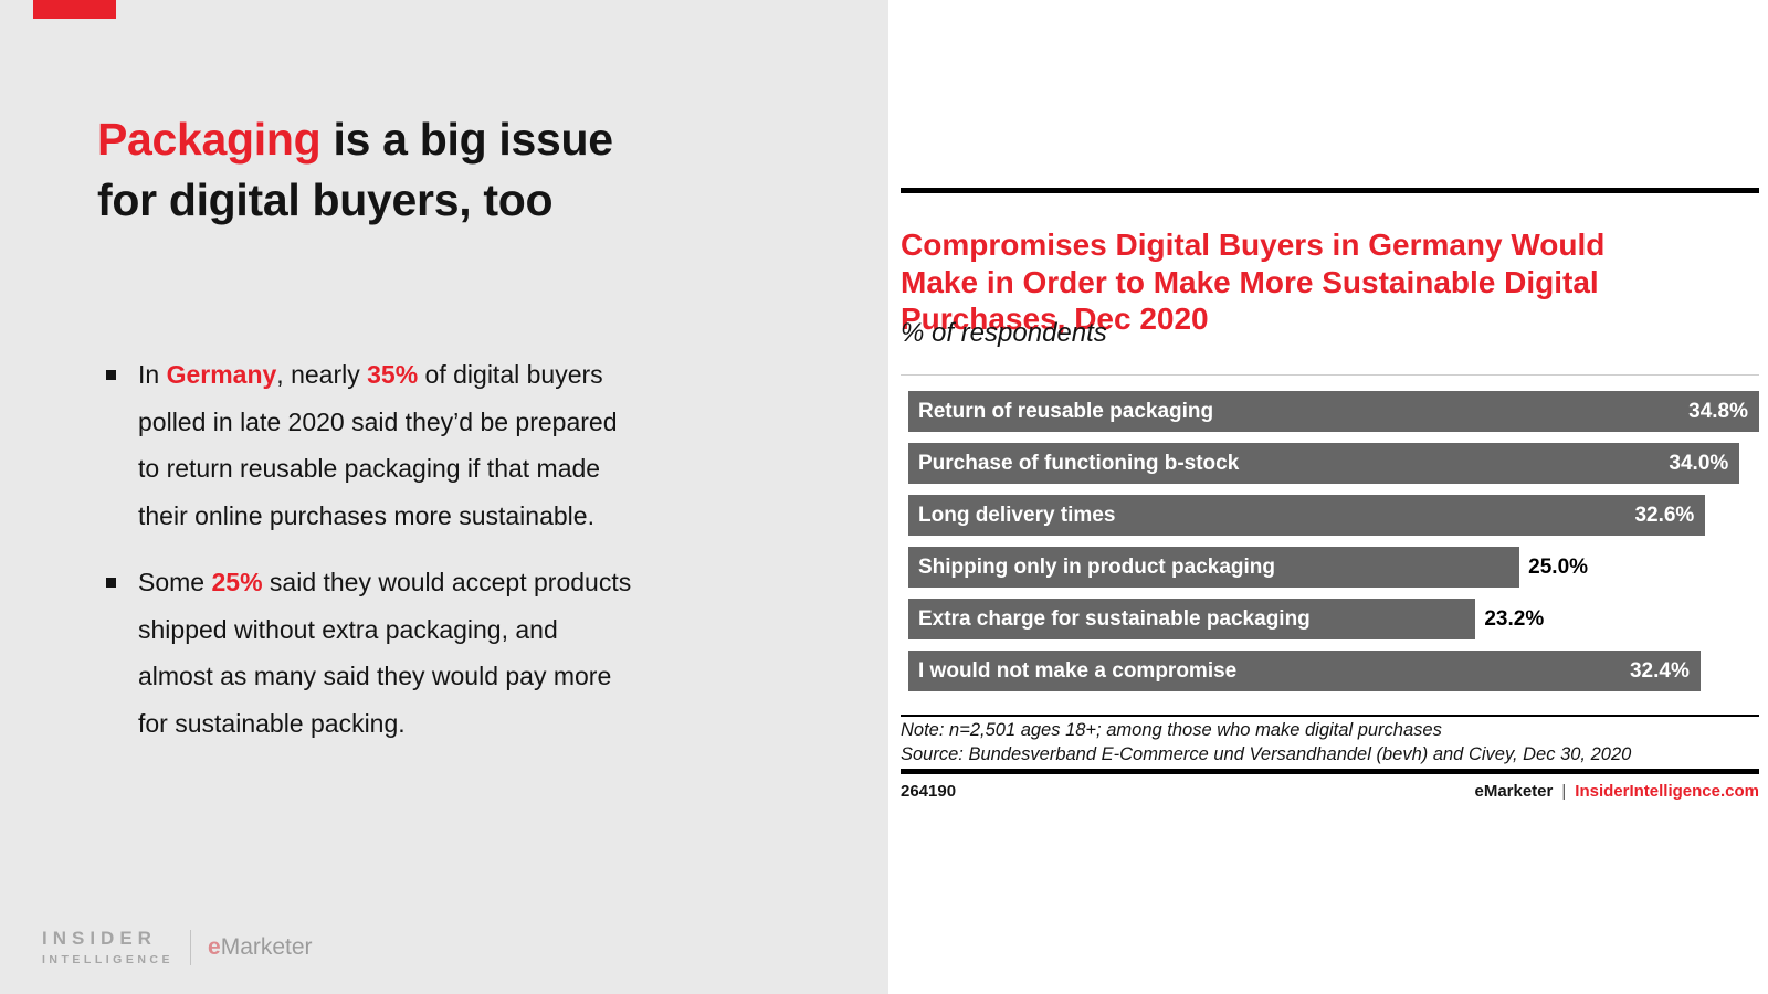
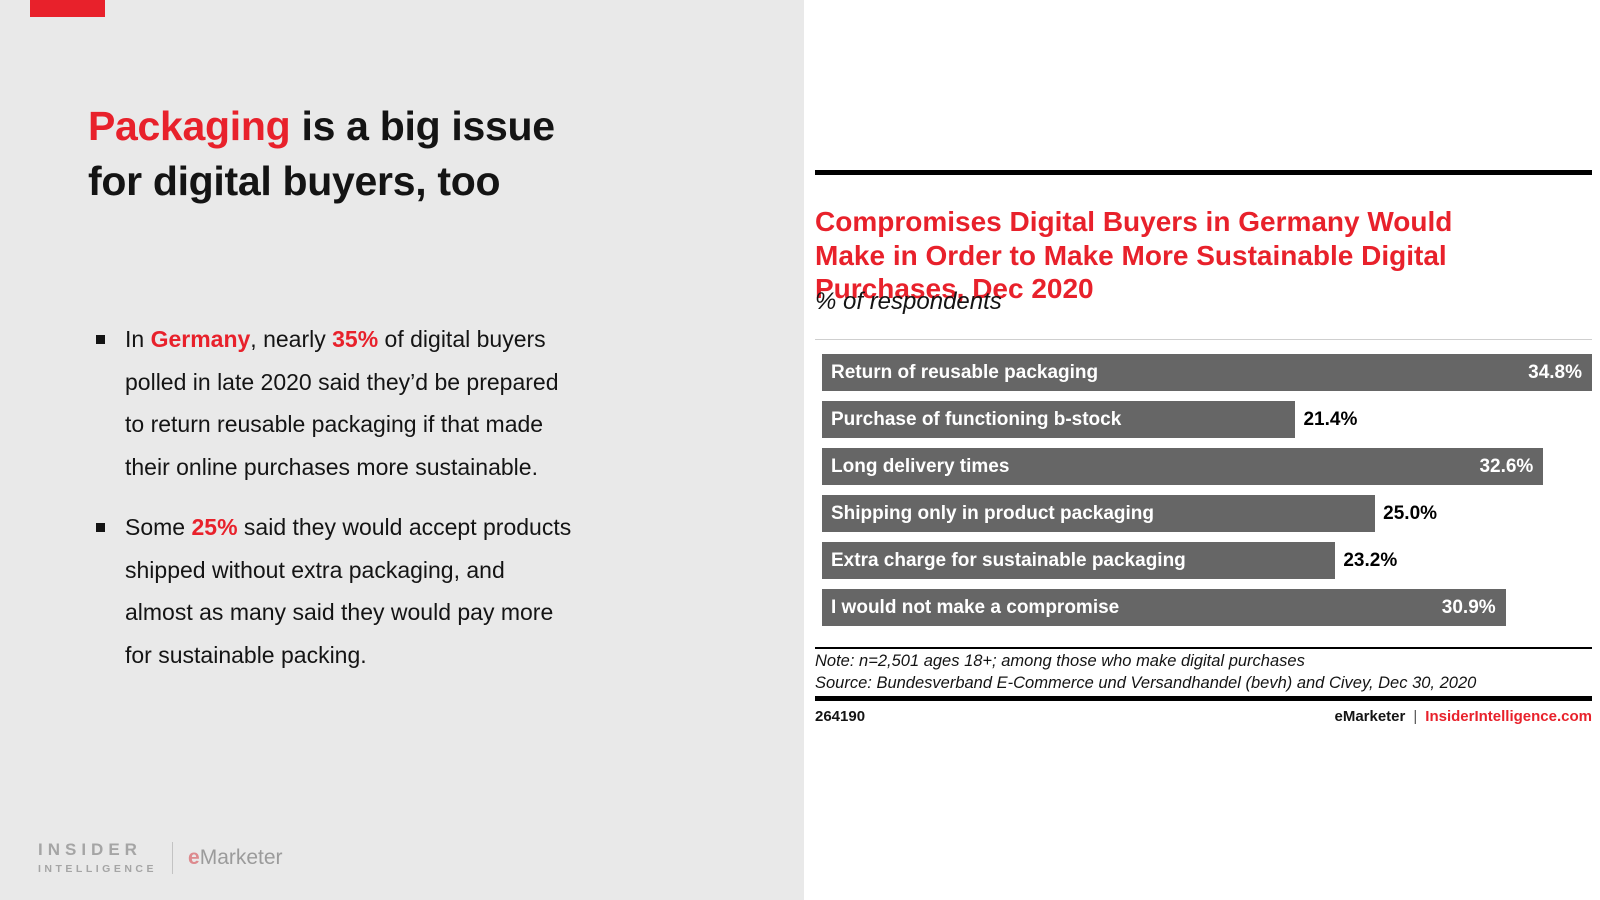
Purchase of functioning b-stock: 34.0% -> 21.4%
I would not make a compromise: 32.4% -> 30.9%
